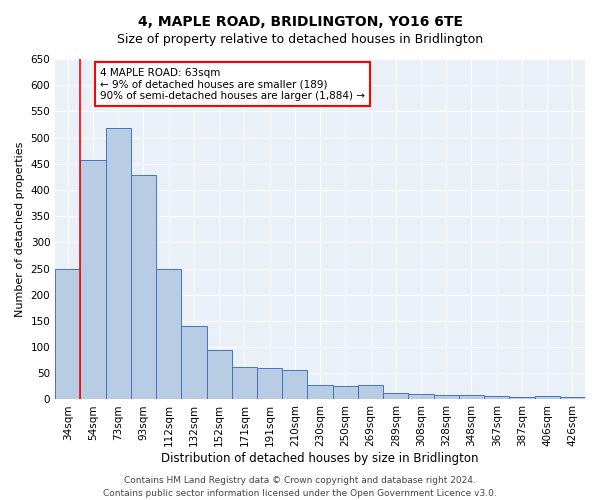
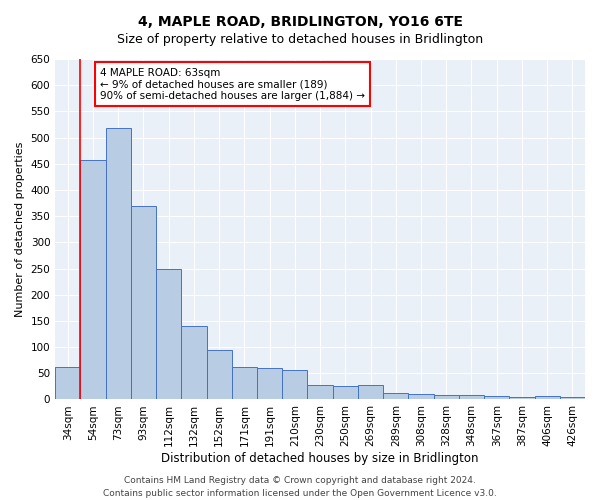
34sqm: 250 -> 62
93sqm: 428 -> 370
